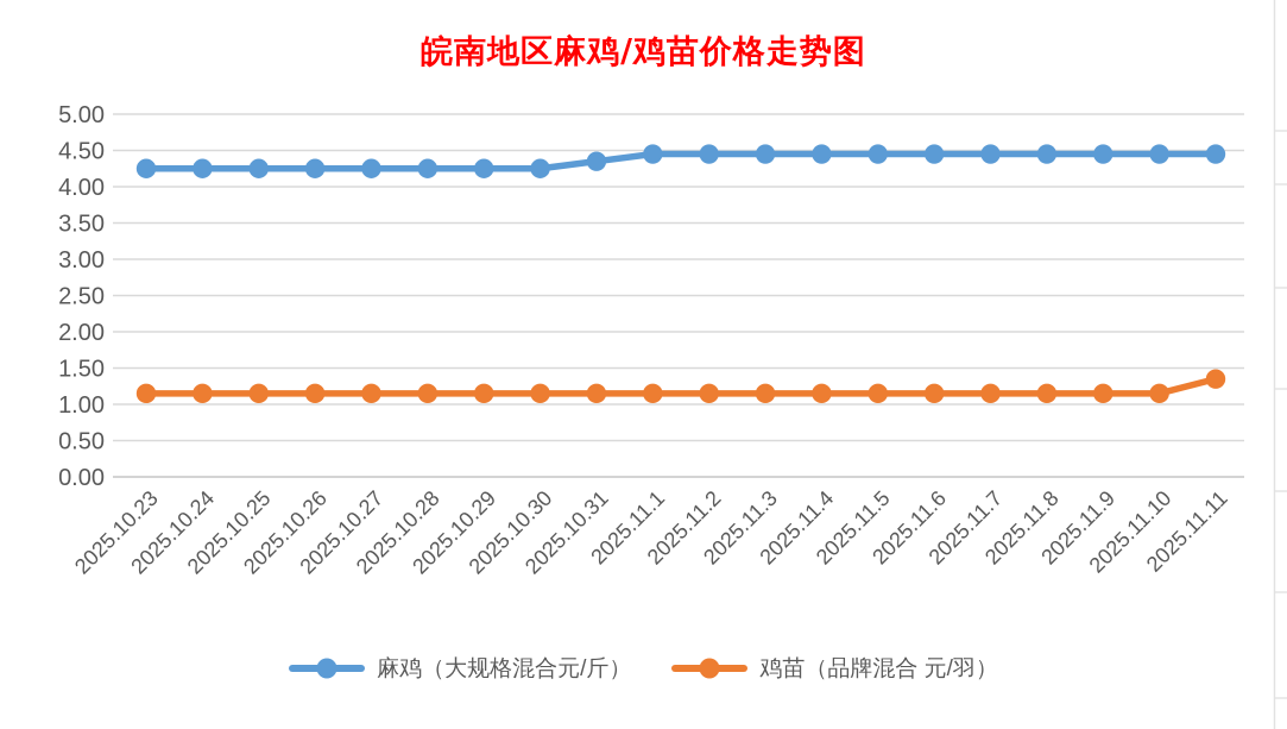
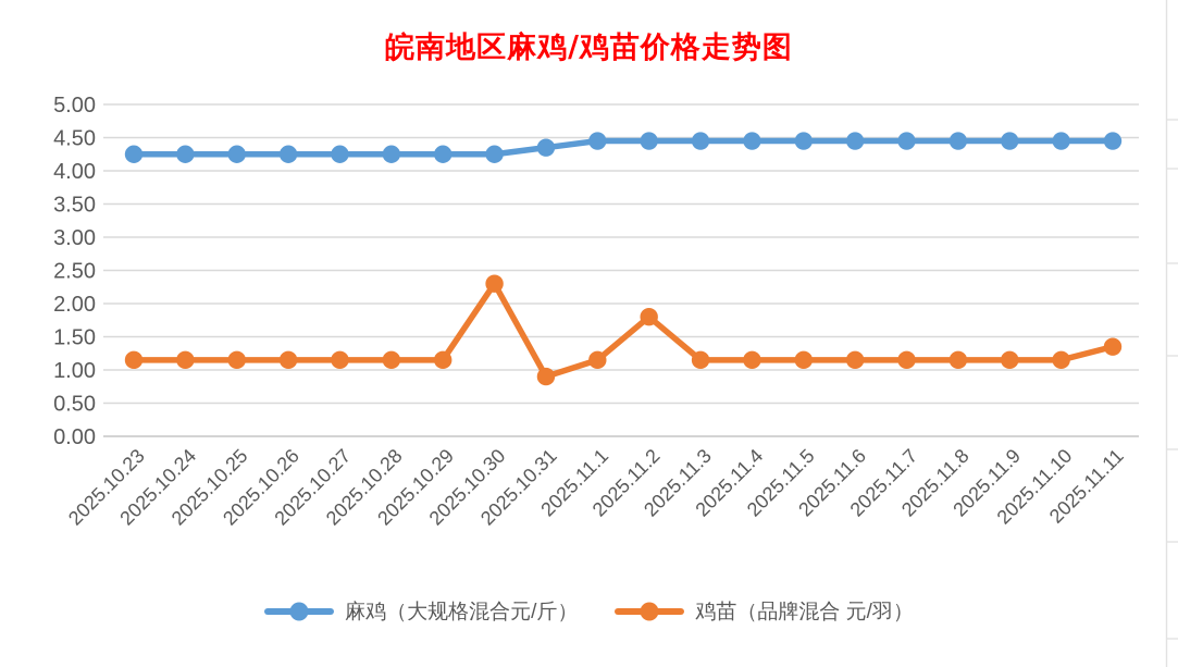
鸡苗（品牌混合 元/羽）/2025.10.30: 1.1 -> 2.3
鸡苗（品牌混合 元/羽）/2025.10.31: 1.1 -> 0.9
鸡苗（品牌混合 元/羽）/2025.11.2: 1.1 -> 1.8
